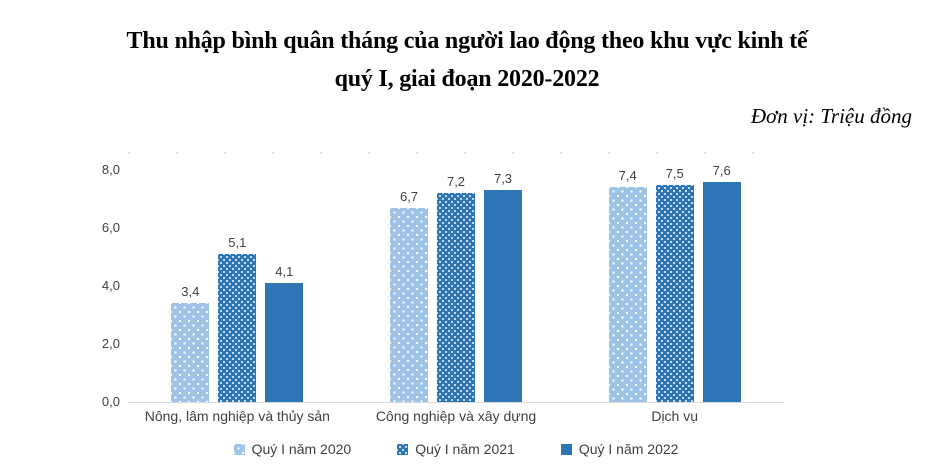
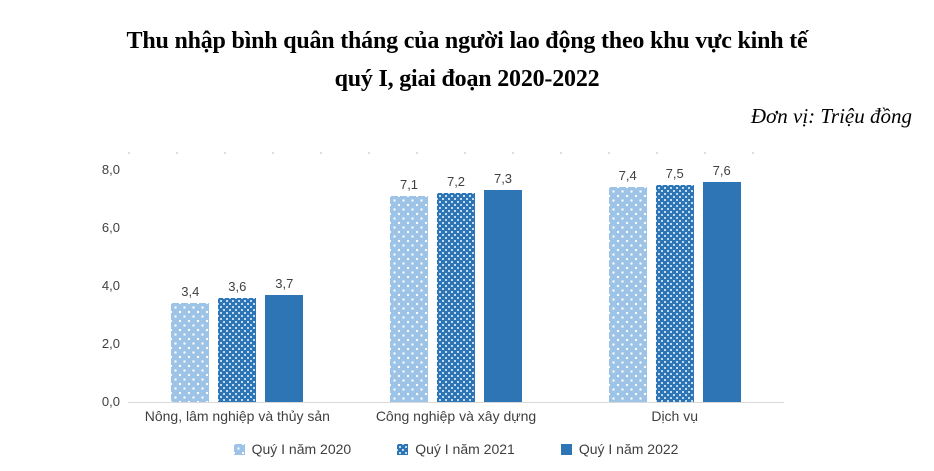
Quý I năm 2021/Nông, lâm nghiệp và thủy sản: 5,1 -> 3,6
Quý I năm 2022/Nông, lâm nghiệp và thủy sản: 4,1 -> 3,7
Quý I năm 2020/Công nghiệp và xây dựng: 6,7 -> 7,1
